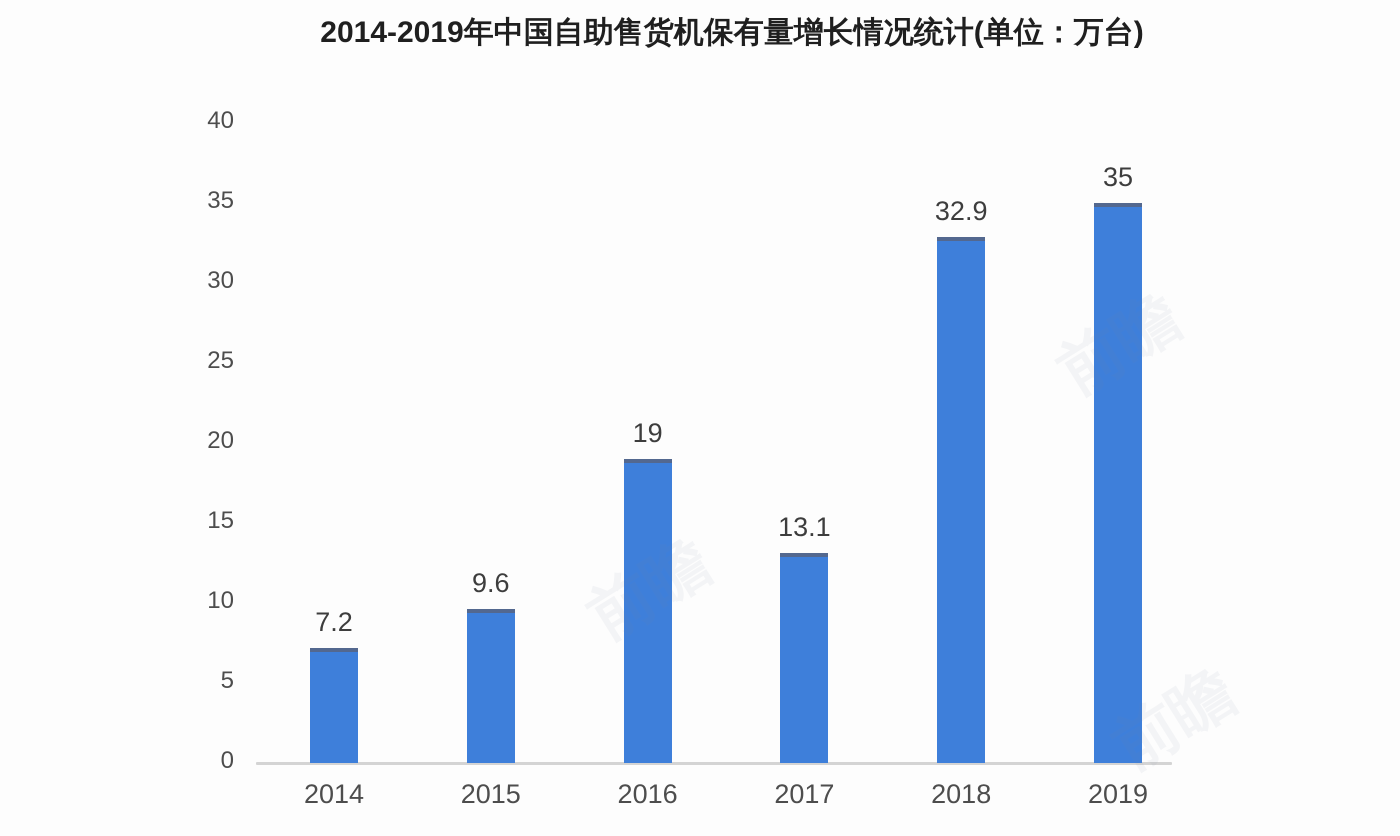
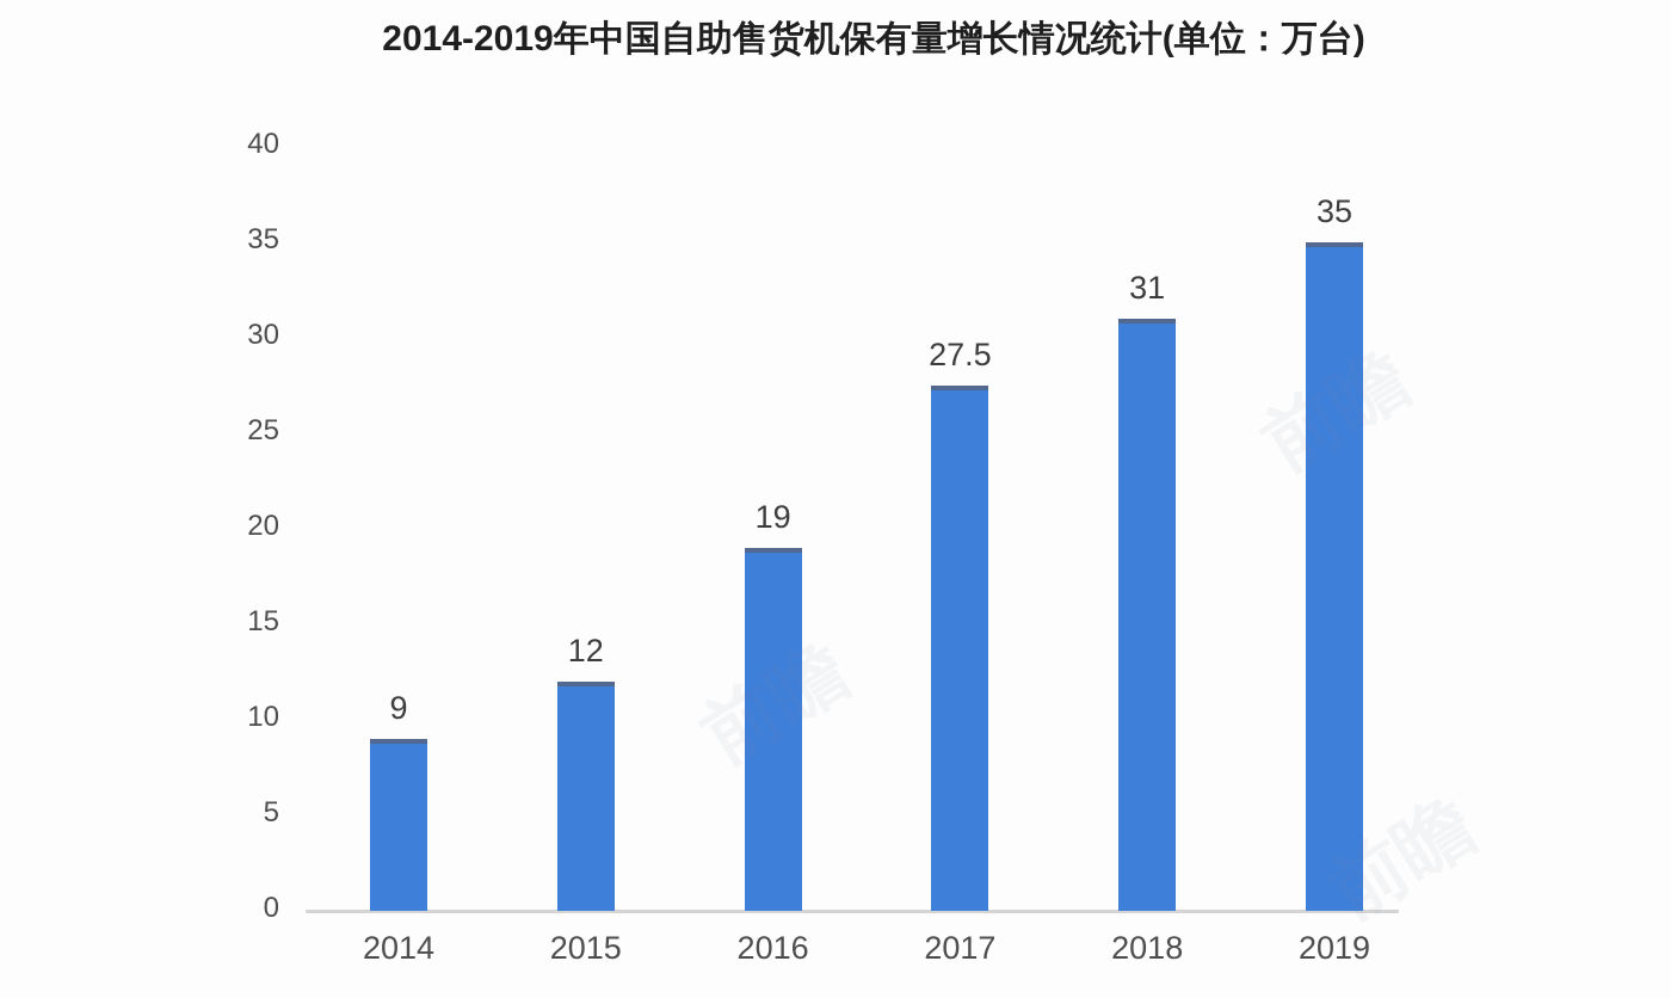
2014: 7.2 -> 9
2015: 9.6 -> 12
2017: 13.1 -> 27.5
2018: 32.9 -> 31
